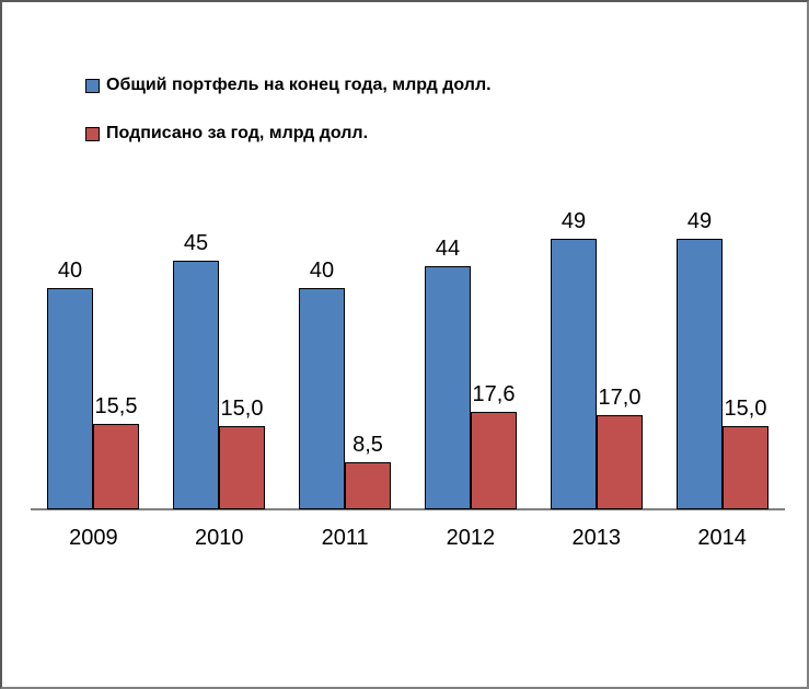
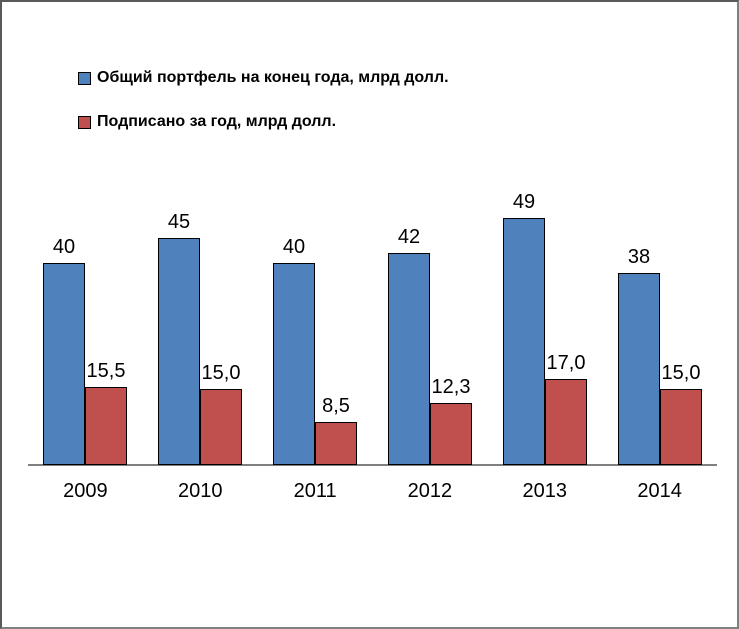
Общий портфель на конец года, млрд долл./2012: 44 -> 42
Подписано за год, млрд долл./2012: 17,6 -> 12,3
Общий портфель на конец года, млрд долл./2014: 49 -> 38
